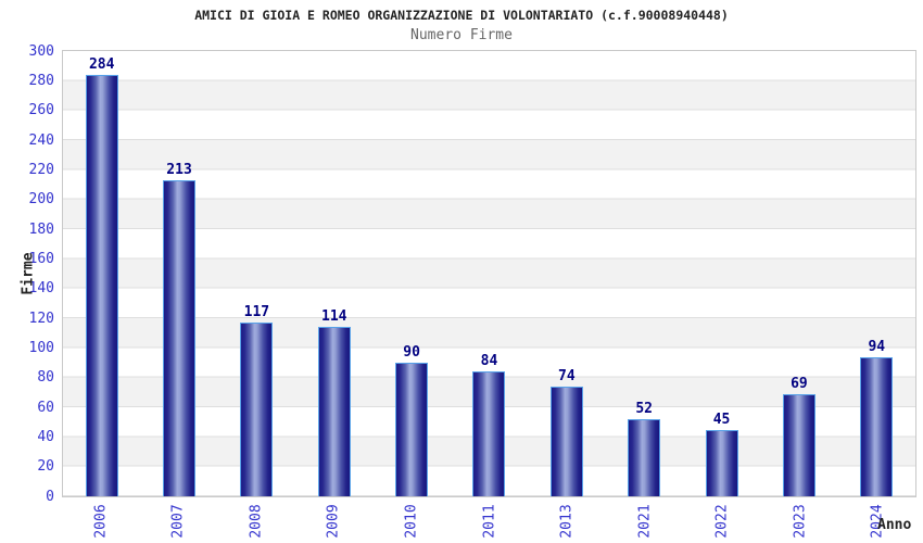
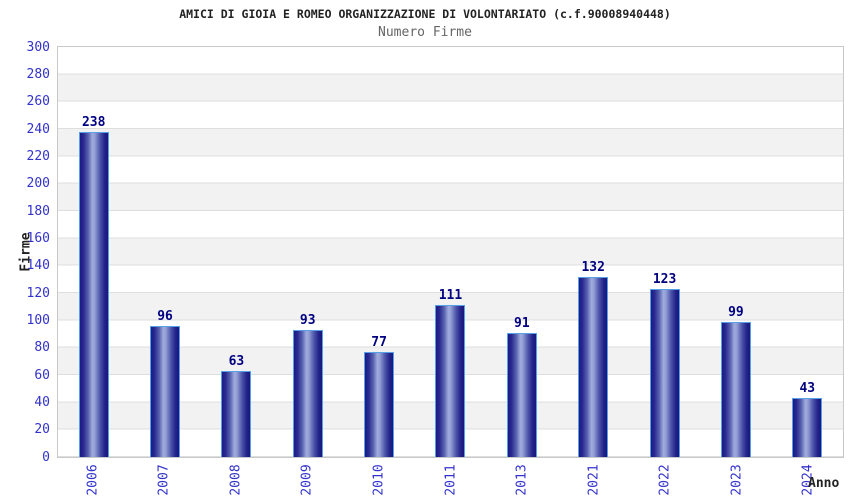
2006: 284 -> 238
2007: 213 -> 96
2008: 117 -> 63
2009: 114 -> 93
2010: 90 -> 77
2011: 84 -> 111
2013: 74 -> 91
2021: 52 -> 132
2022: 45 -> 123
2023: 69 -> 99
2024: 94 -> 43
